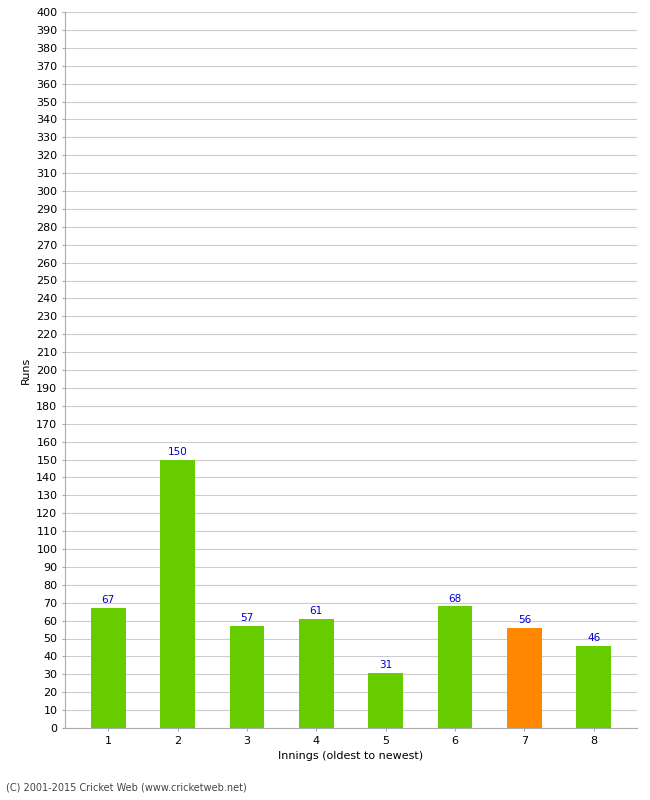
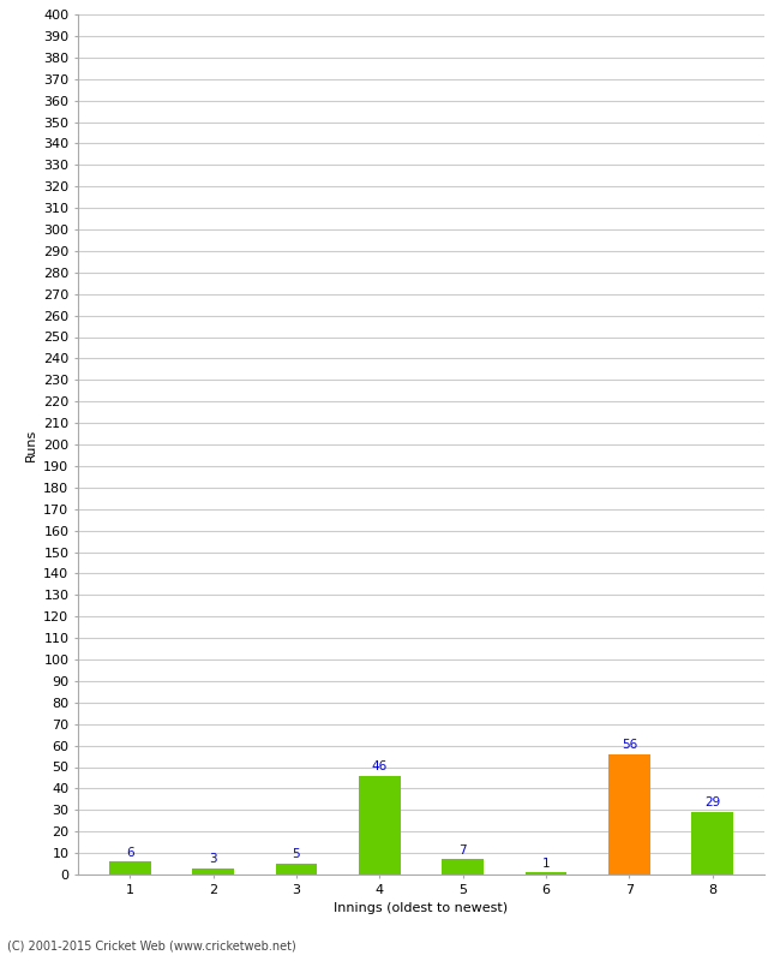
1: 67 -> 6
2: 150 -> 3
3: 57 -> 5
4: 61 -> 46
5: 31 -> 7
6: 68 -> 1
8: 46 -> 29
